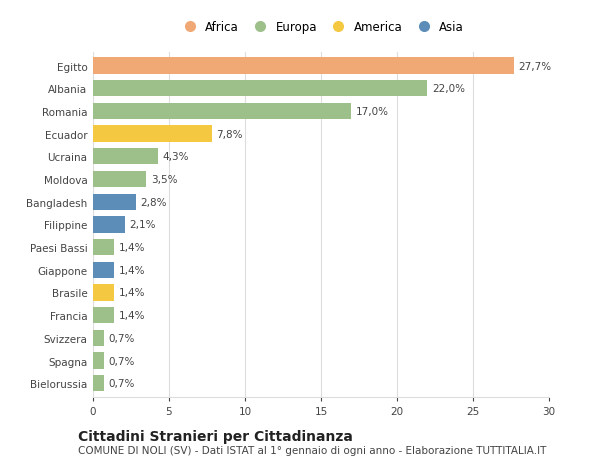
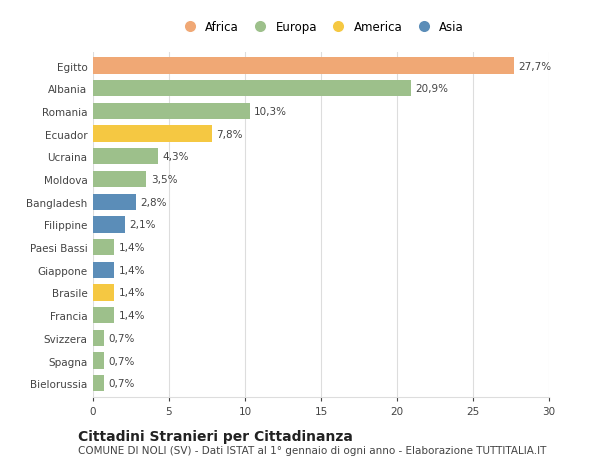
Albania: 22,0% -> 20,9%
Romania: 17,0% -> 10,3%
